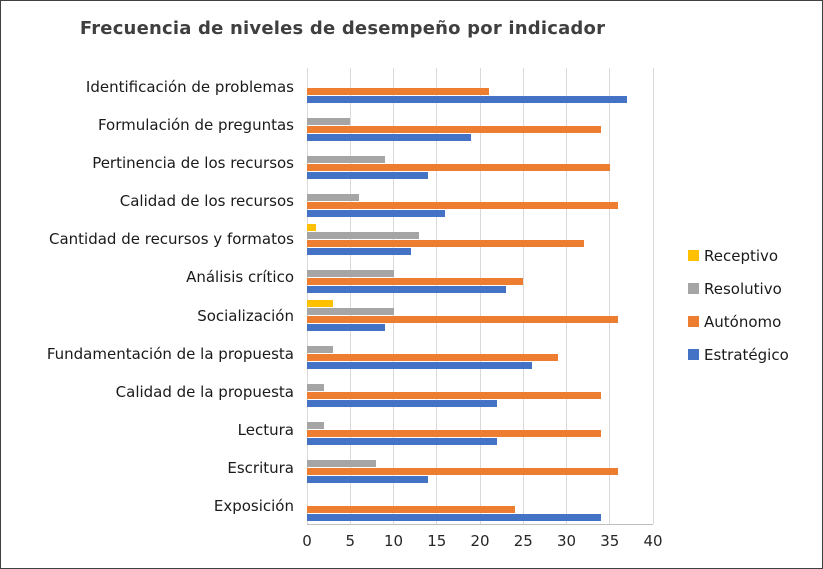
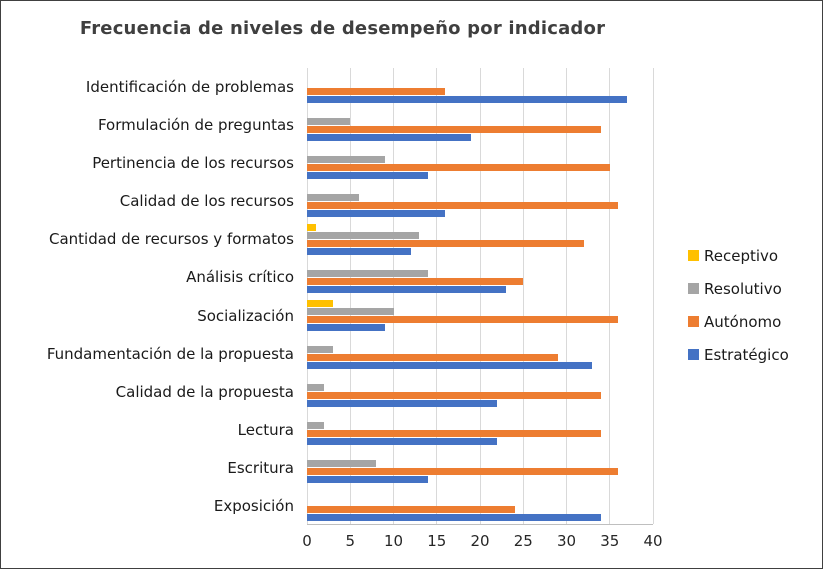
Autónomo/Identificación de problemas: 21 -> 16
Resolutivo/Análisis crítico: 10 -> 14
Estratégico/Fundamentación de la propuesta: 26 -> 33
